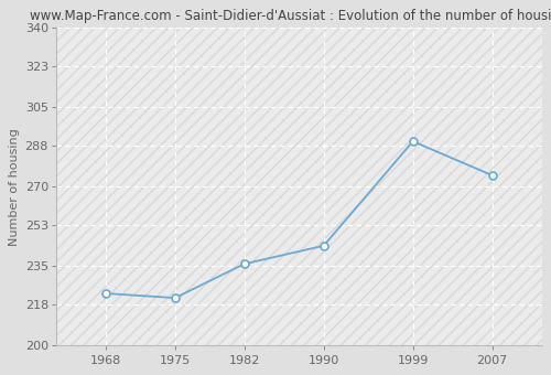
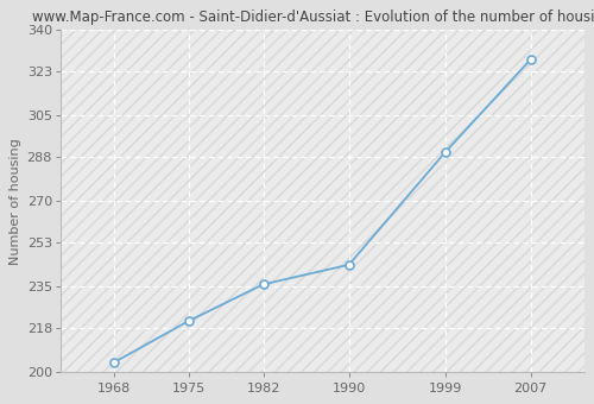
1968: 223 -> 204
2007: 275 -> 328
